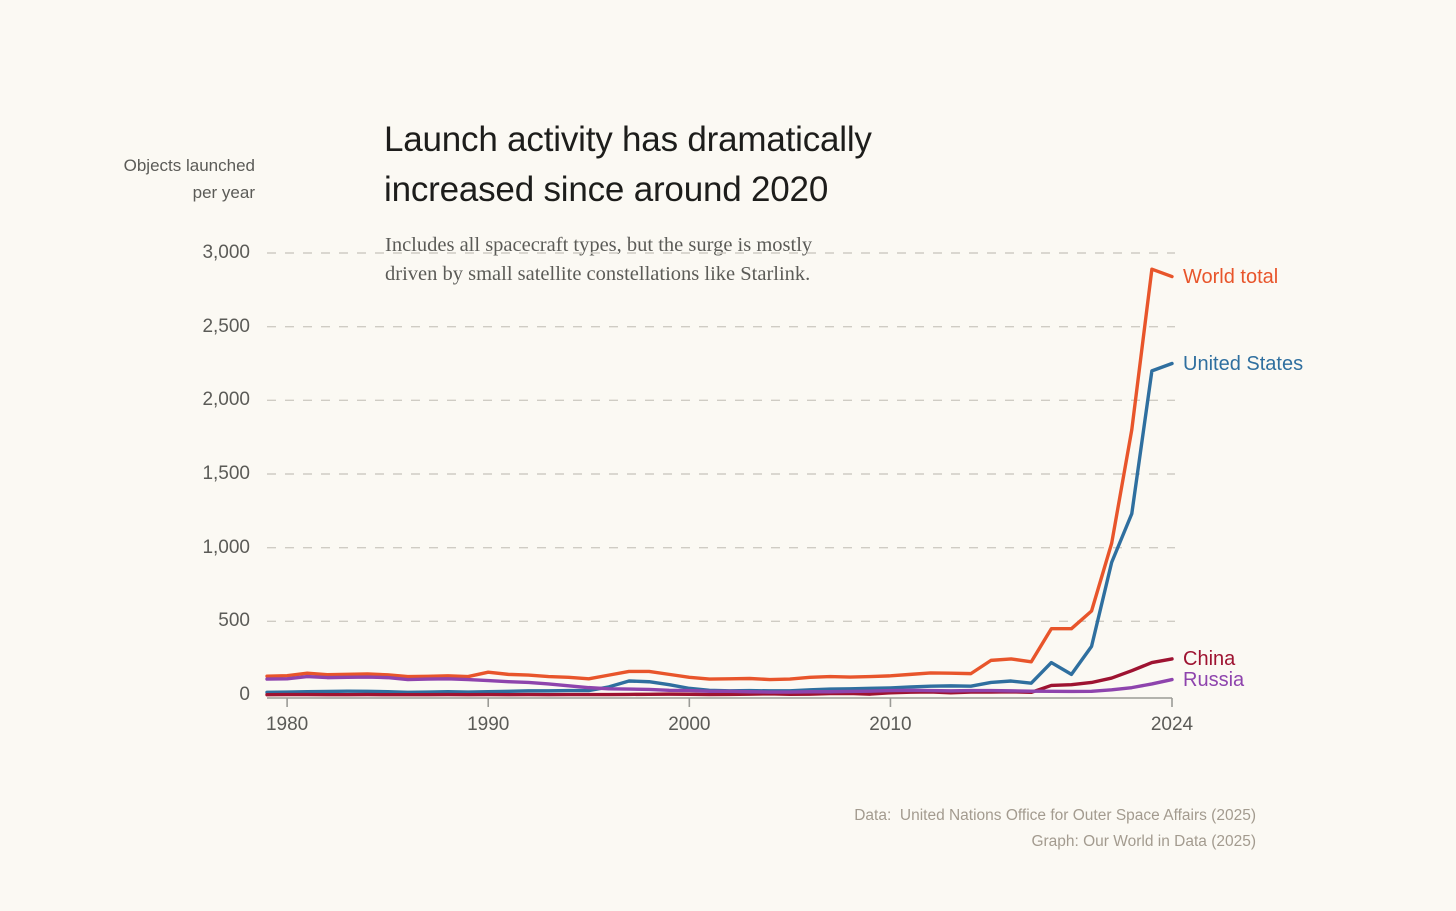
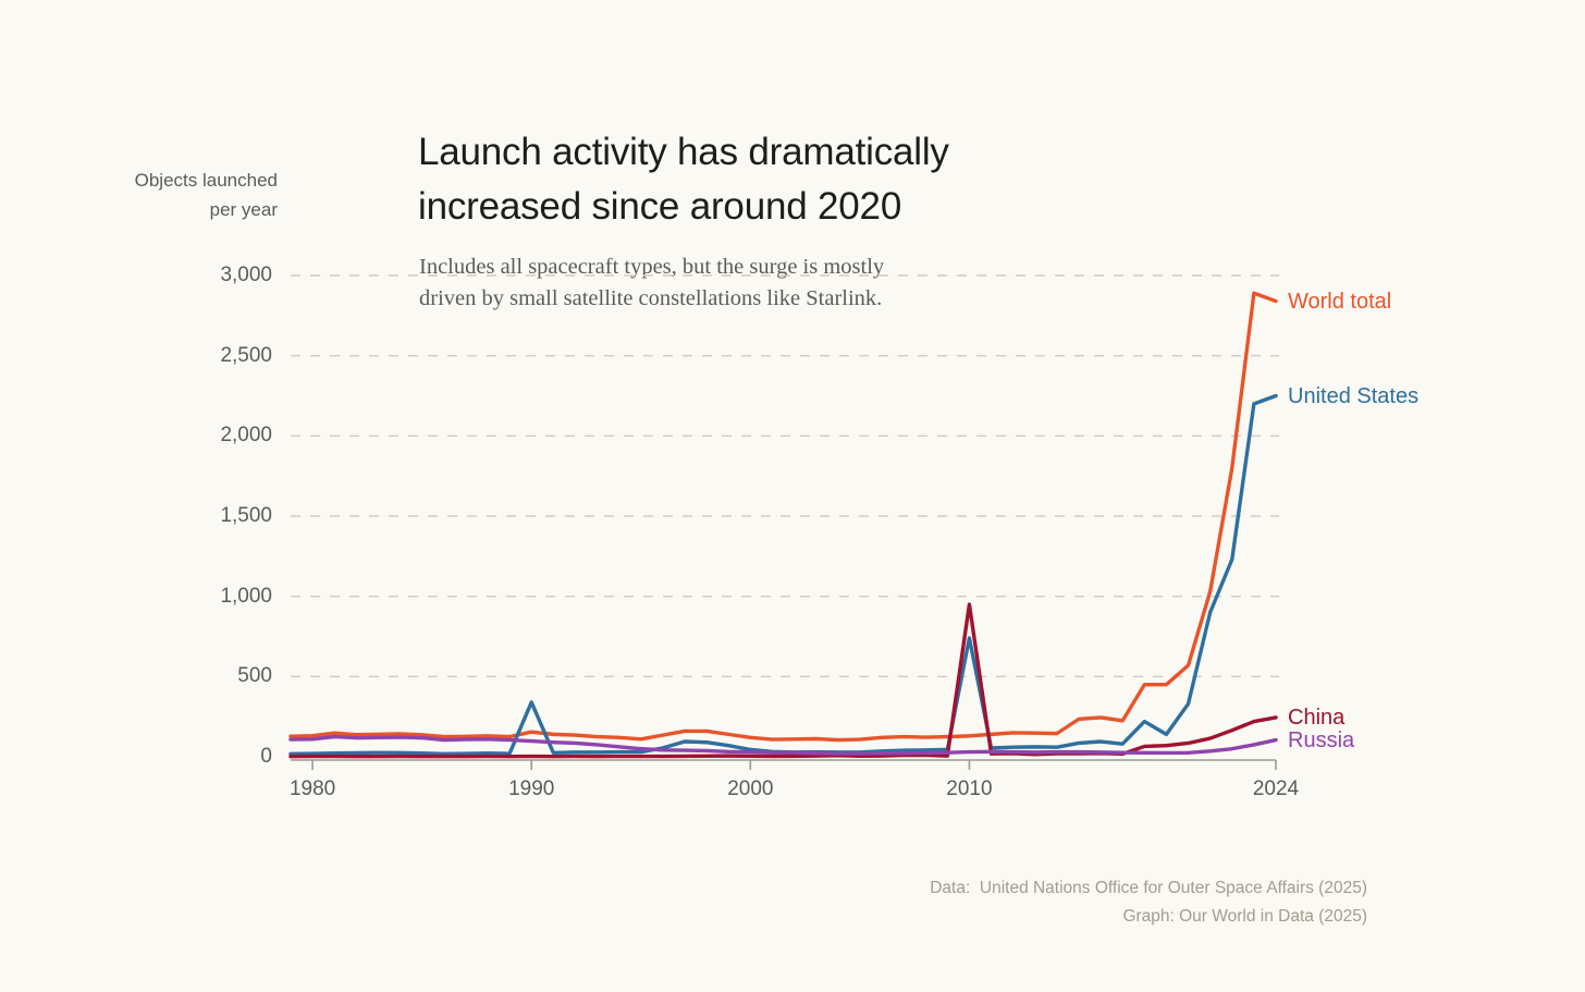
United States/1990: 20 -> 340
United States/2010: 50 -> 740
China/2010: 20 -> 950
